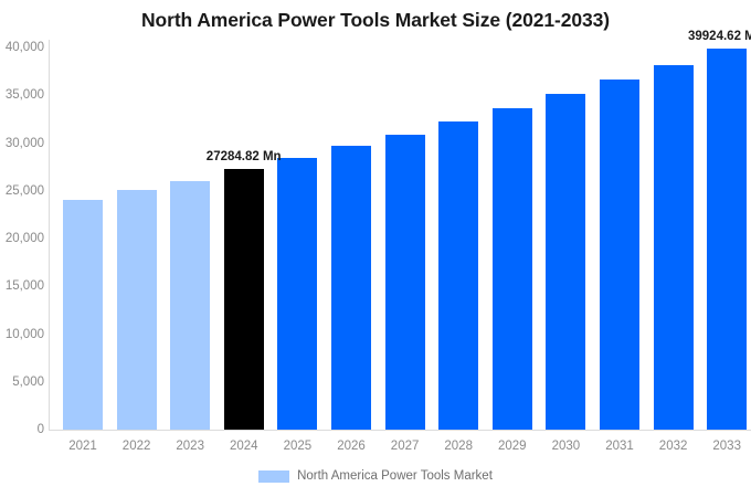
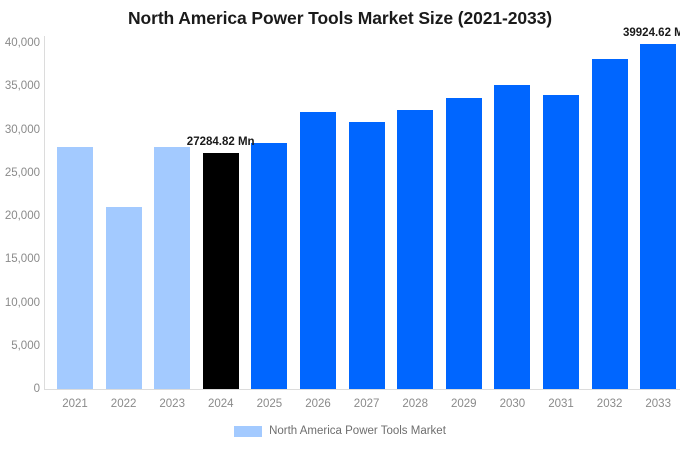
2021: 24000 -> 28000
2022: 25000 -> 21000
2023: 26000 -> 28000
2026: 30000 -> 32000
2031: 37000 -> 34000
